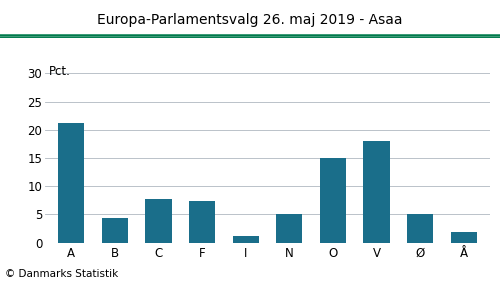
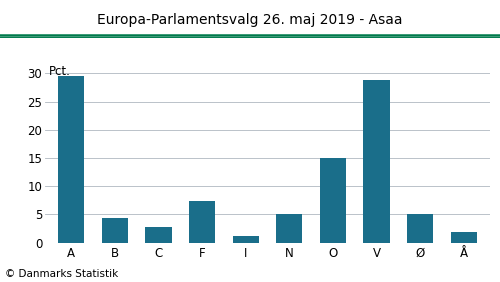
A: 21.2 -> 29.5
C: 7.8 -> 2.8
V: 18.0 -> 28.8
